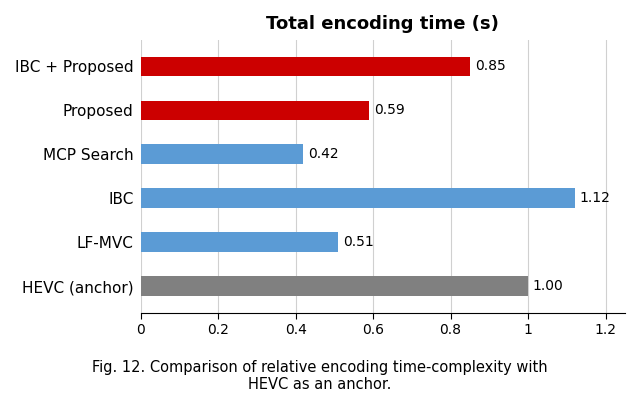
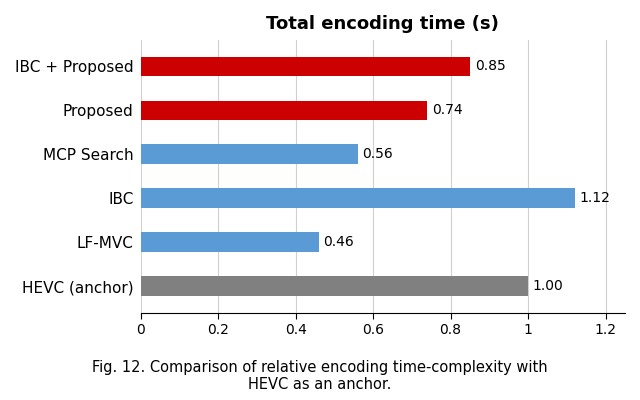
Proposed: 0.59 -> 0.74
MCP Search: 0.42 -> 0.56
LF-MVC: 0.51 -> 0.46
